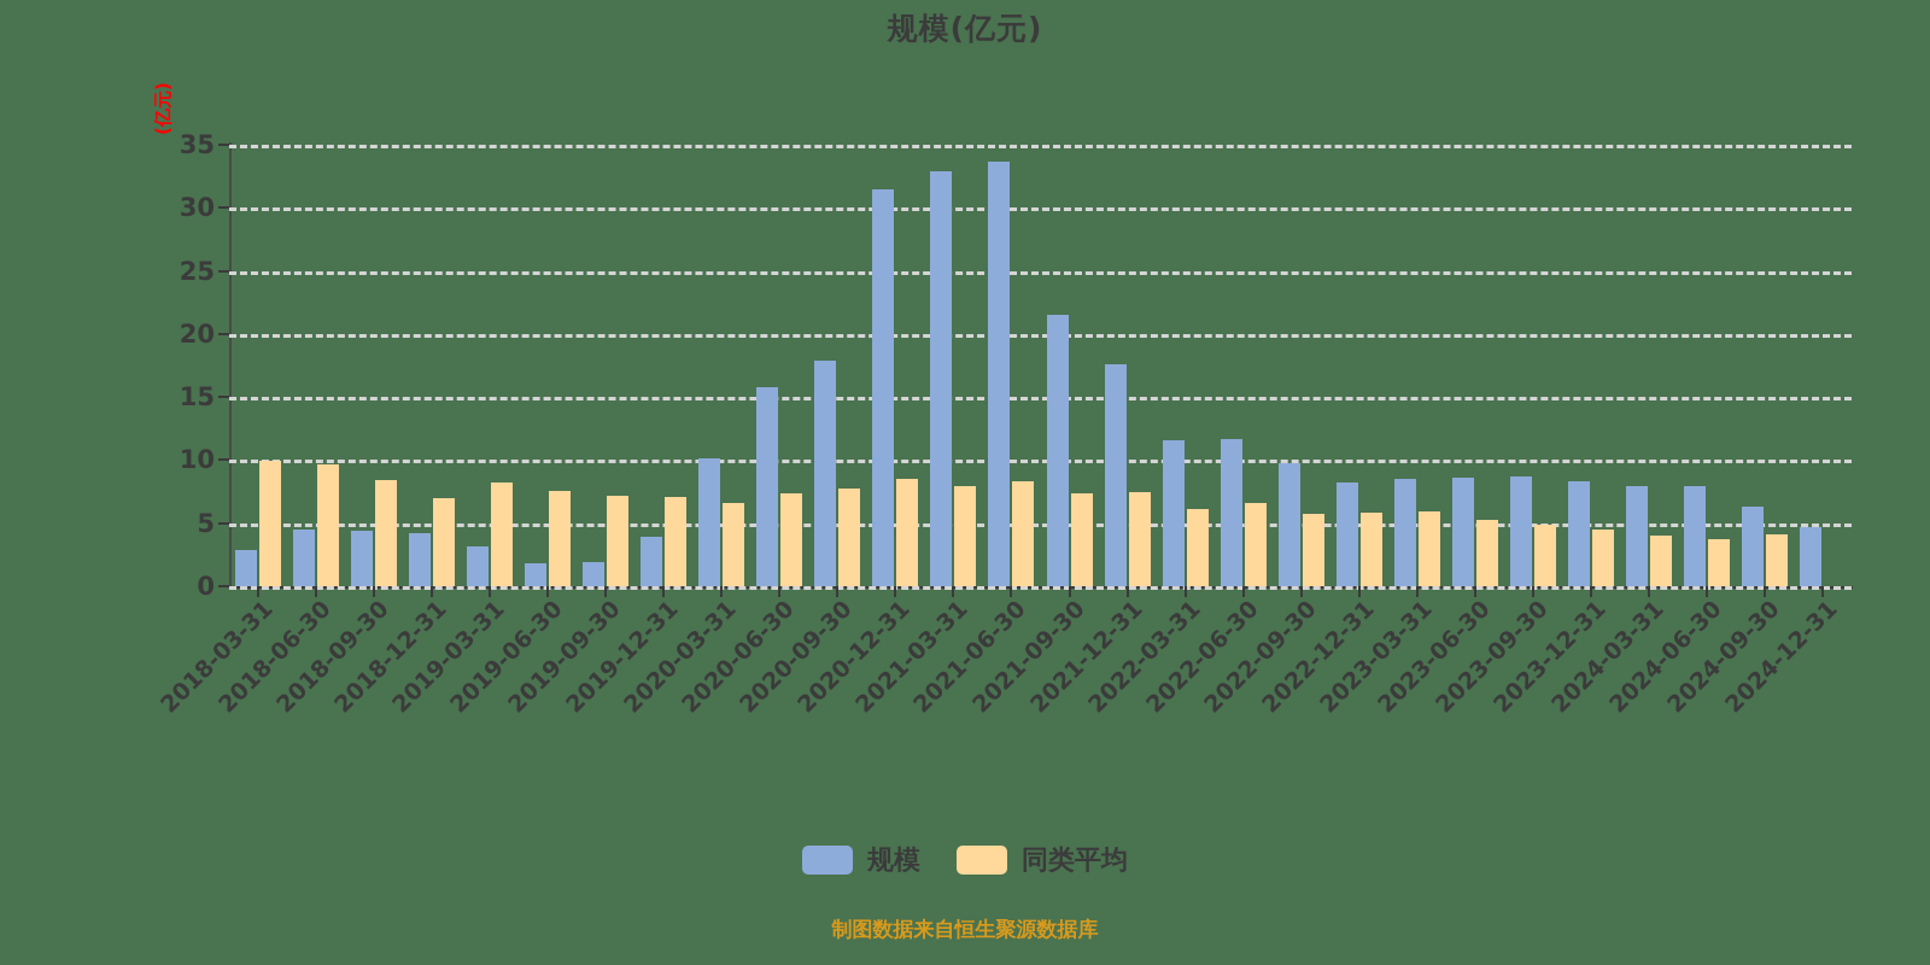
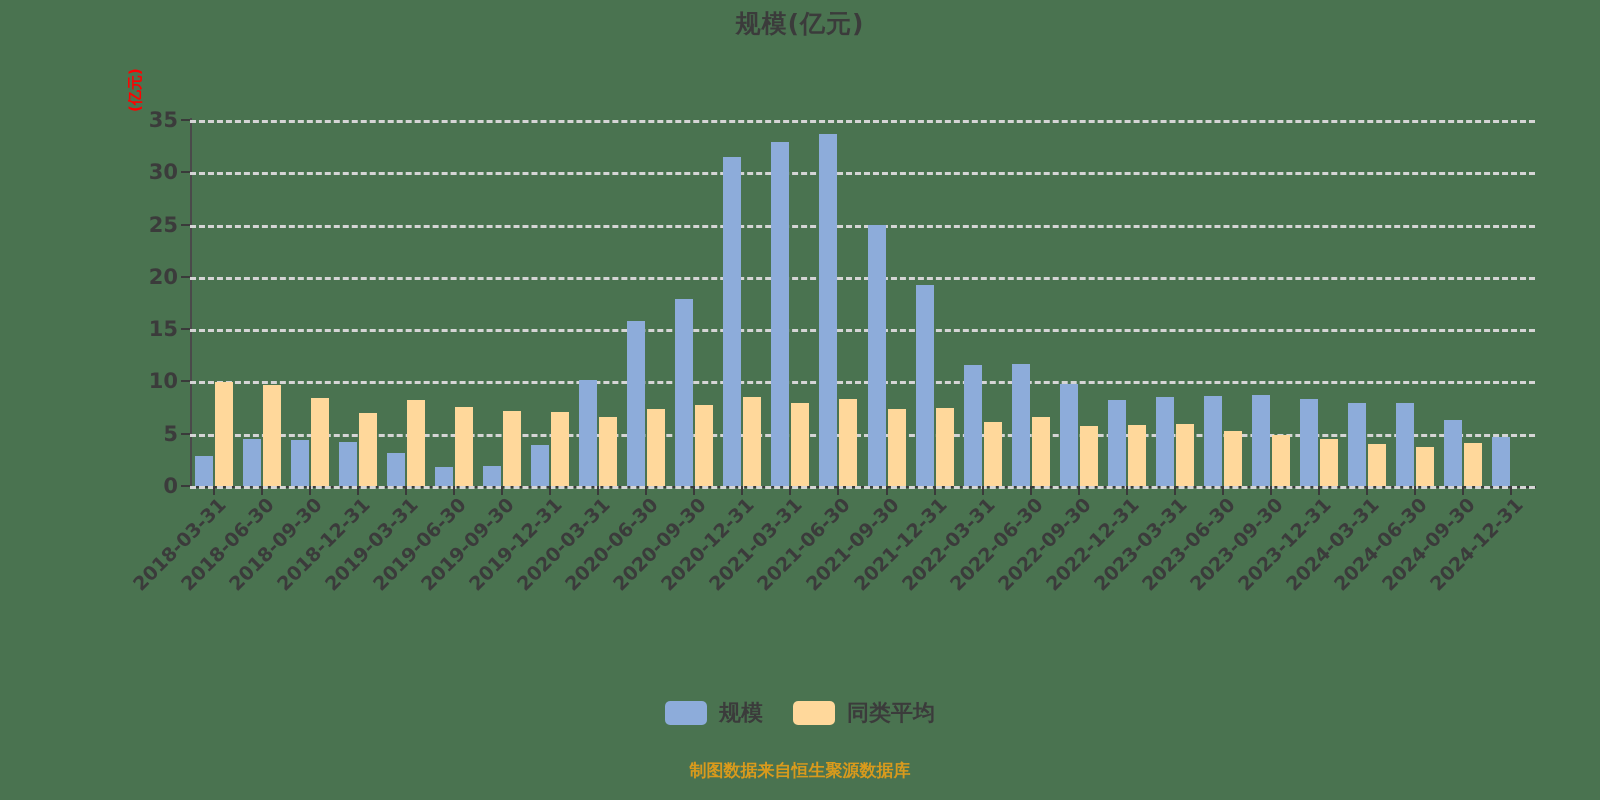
规模/2021-09-30: 21.5 -> 25.0
规模/2021-12-31: 17.6 -> 19.2
